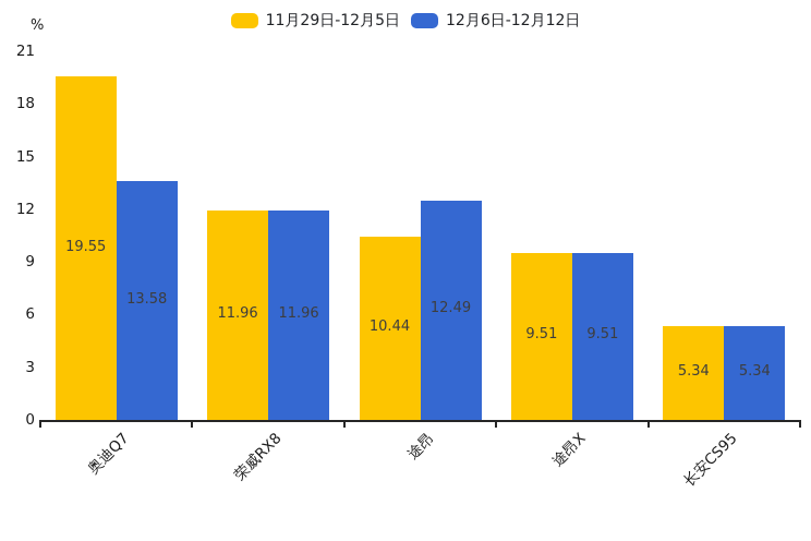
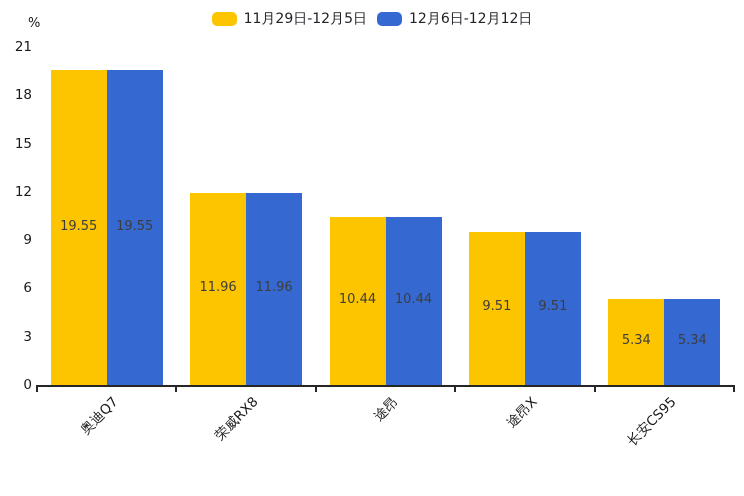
12月6日-12月12日/奥迪Q7: 13.58 -> 19.55
12月6日-12月12日/途昂: 12.49 -> 10.44
